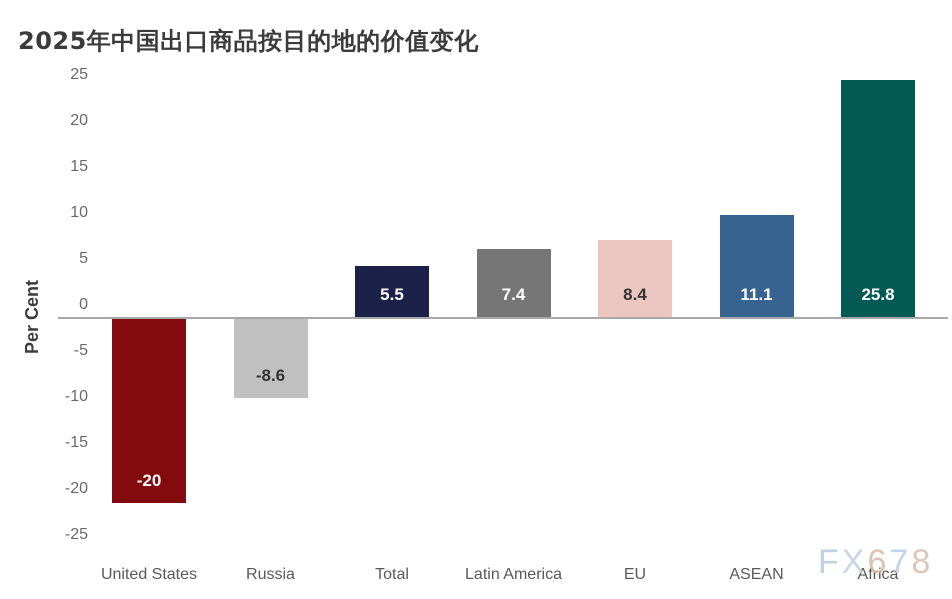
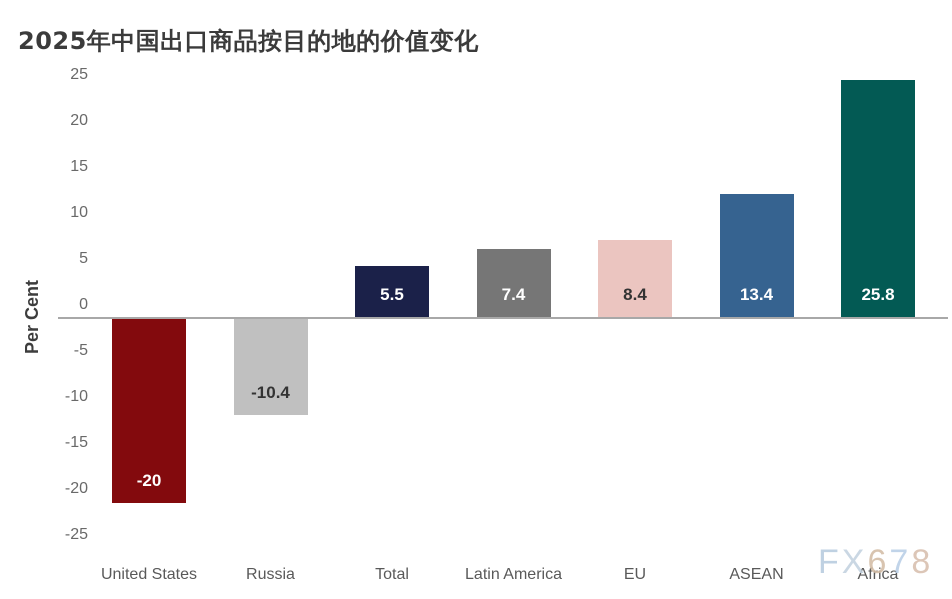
Russia: -8.6 -> -10.4
ASEAN: 11.1 -> 13.4
